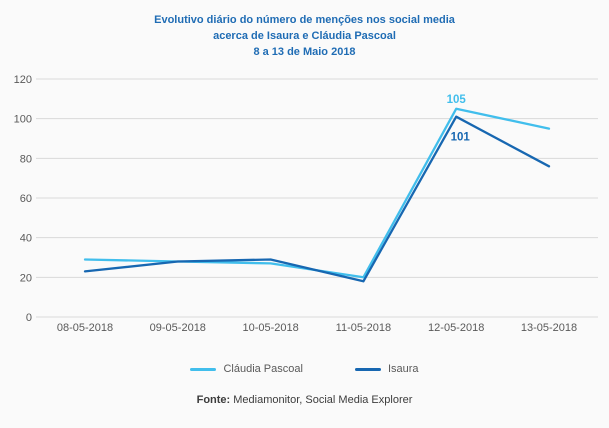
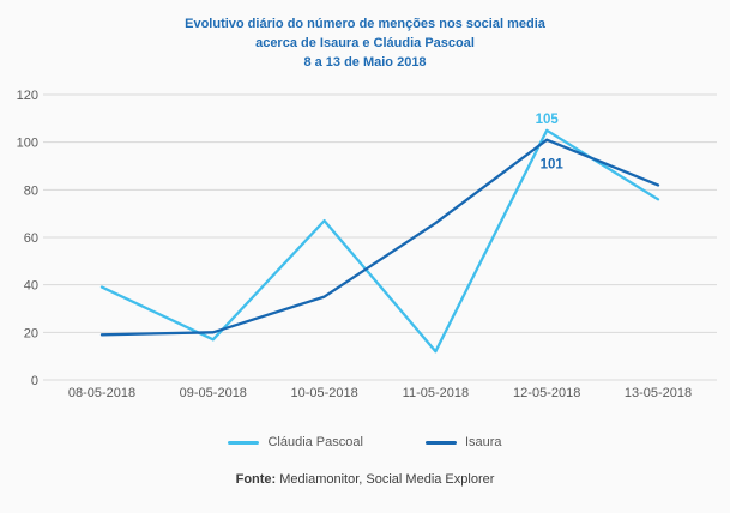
Cláudia Pascoal/08-05-2018: 29 -> 39
Isaura/08-05-2018: 23 -> 19
Cláudia Pascoal/09-05-2018: 28 -> 17
Isaura/09-05-2018: 28 -> 20
Cláudia Pascoal/10-05-2018: 27 -> 67
Isaura/10-05-2018: 29 -> 35
Cláudia Pascoal/11-05-2018: 20 -> 12
Isaura/11-05-2018: 18 -> 66
Cláudia Pascoal/13-05-2018: 95 -> 76
Isaura/13-05-2018: 76 -> 82
